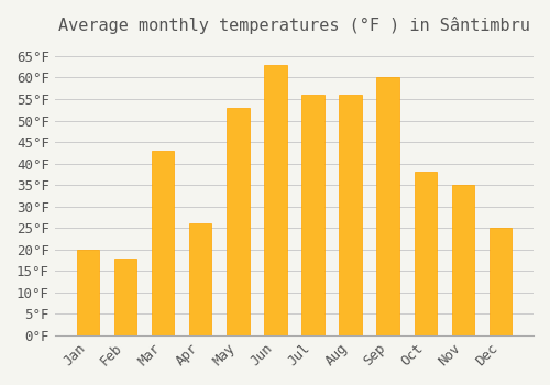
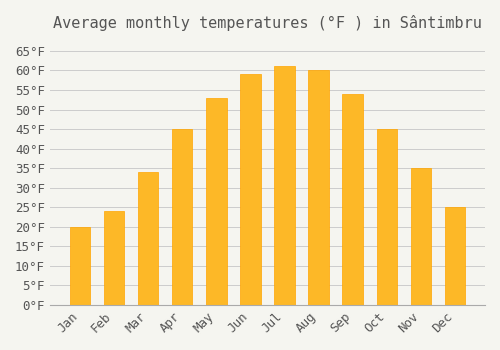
Feb: 18°F -> 24°F
Mar: 43°F -> 34°F
Apr: 26°F -> 45°F
Jun: 63°F -> 59°F
Jul: 56°F -> 61°F
Aug: 56°F -> 60°F
Sep: 60°F -> 54°F
Oct: 38°F -> 45°F
